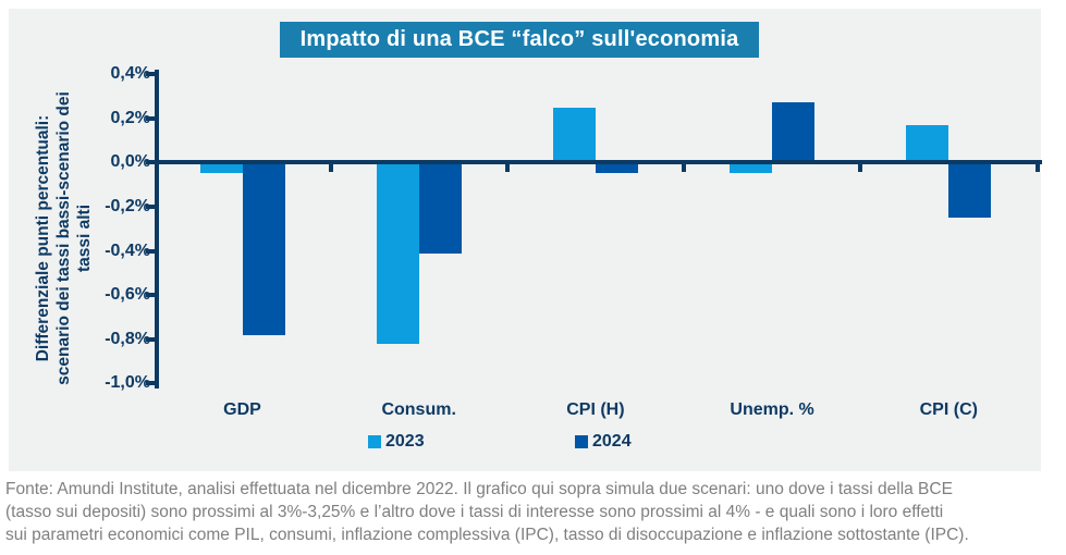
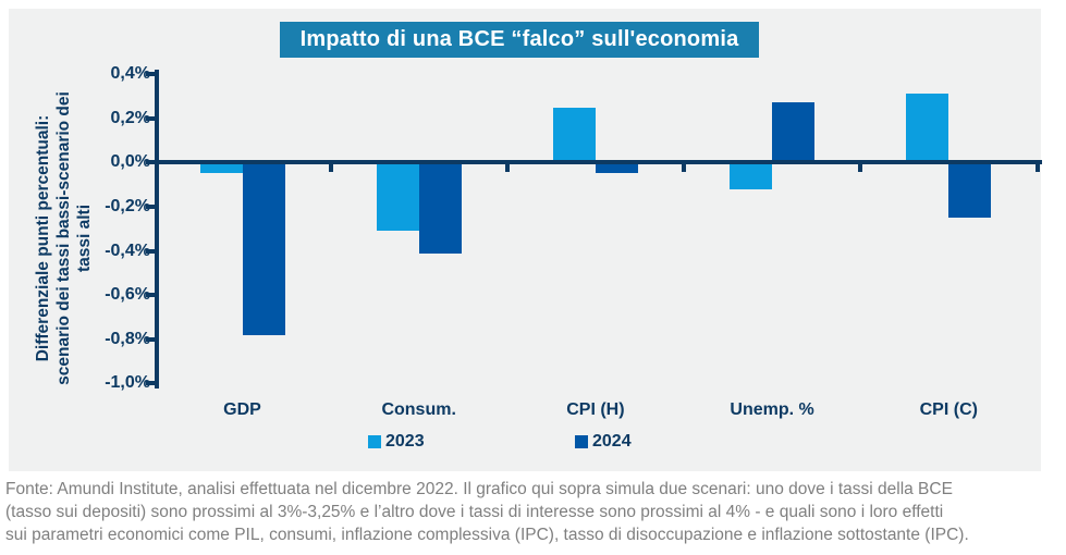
2023/Consum.: -0,82% -> -0,31%
2023/Unemp. %: -0,05% -> -0,12%
2023/CPI (C): 0,17% -> 0,31%
